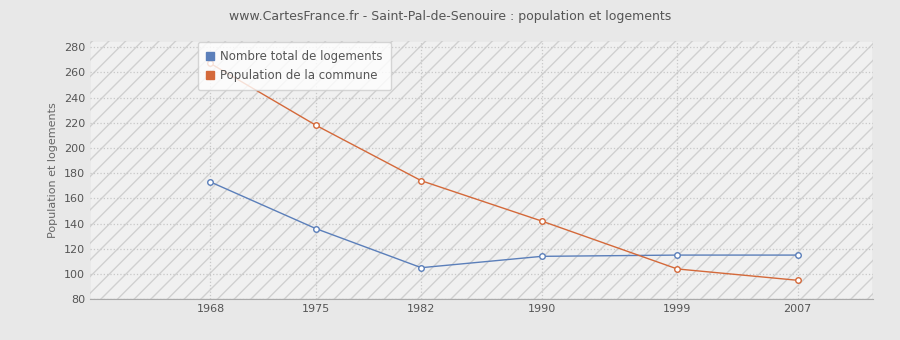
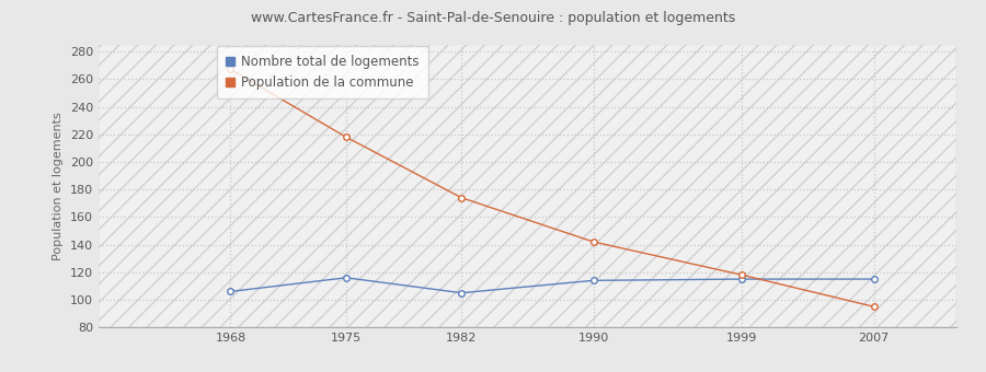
Nombre total de logements/1968: 173 -> 106
Nombre total de logements/1975: 136 -> 116
Population de la commune/1999: 104 -> 118
